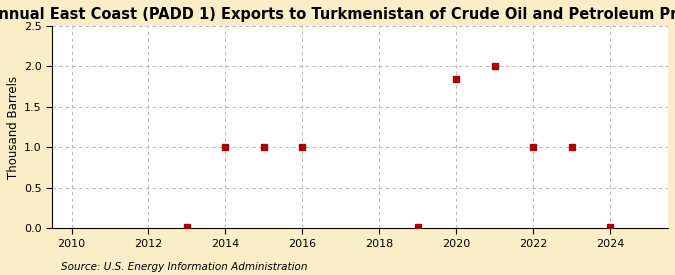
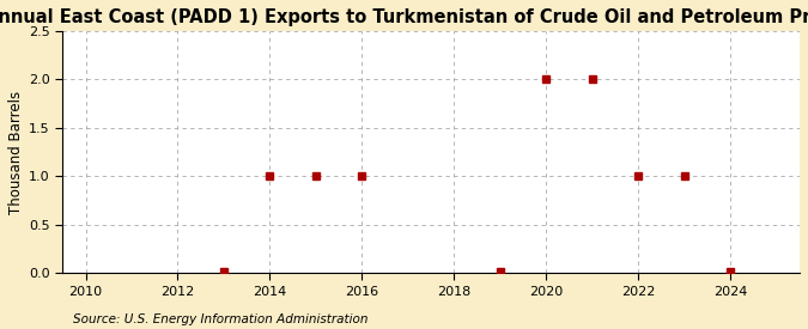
2020: 1.84 -> 2.00
